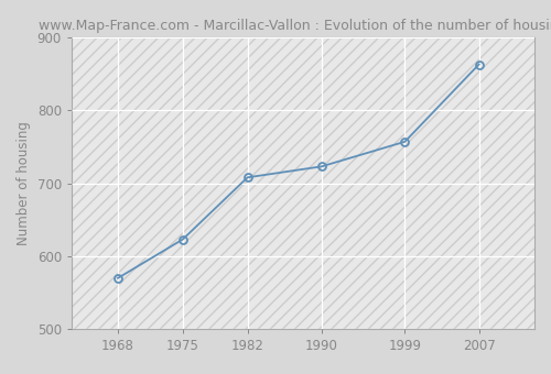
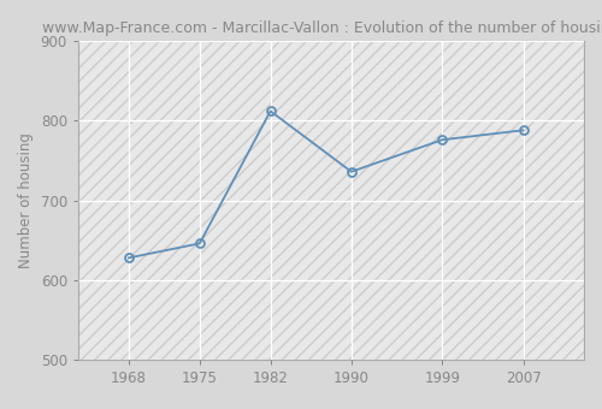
1968: 570 -> 628
1975: 623 -> 646
1982: 708 -> 812
1990: 723 -> 736
1999: 757 -> 776
2007: 863 -> 788
